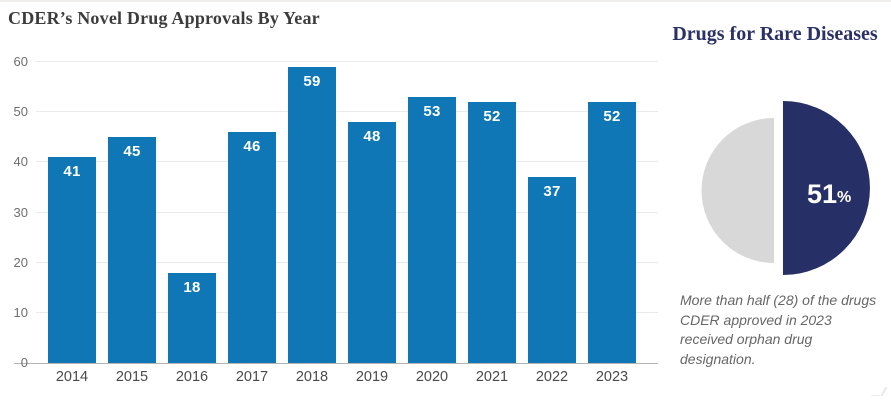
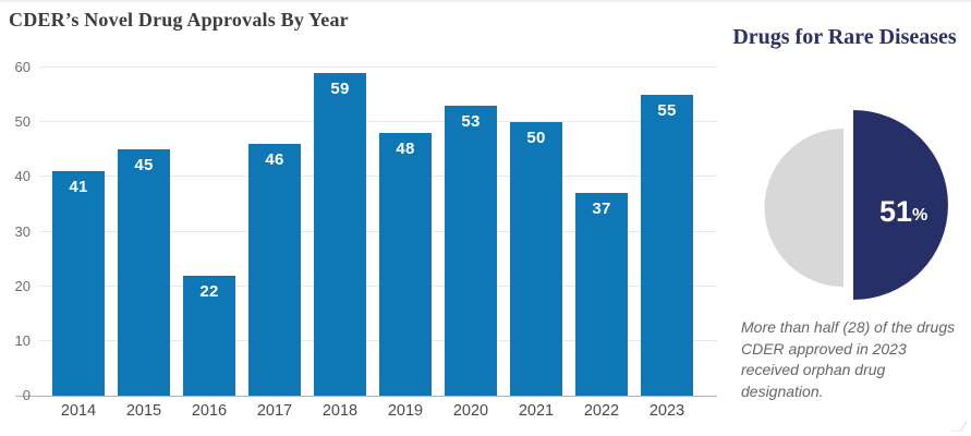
CDER’s Novel Drug Approvals By Year/2016: 18 -> 22
CDER’s Novel Drug Approvals By Year/2021: 52 -> 50
CDER’s Novel Drug Approvals By Year/2023: 52 -> 55
